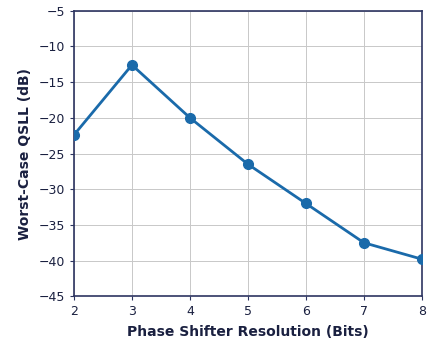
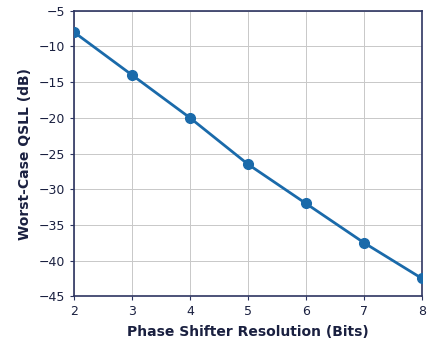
2: -22.4 -> -8.0
3: -12.6 -> -14.0
8: -39.8 -> -42.5
